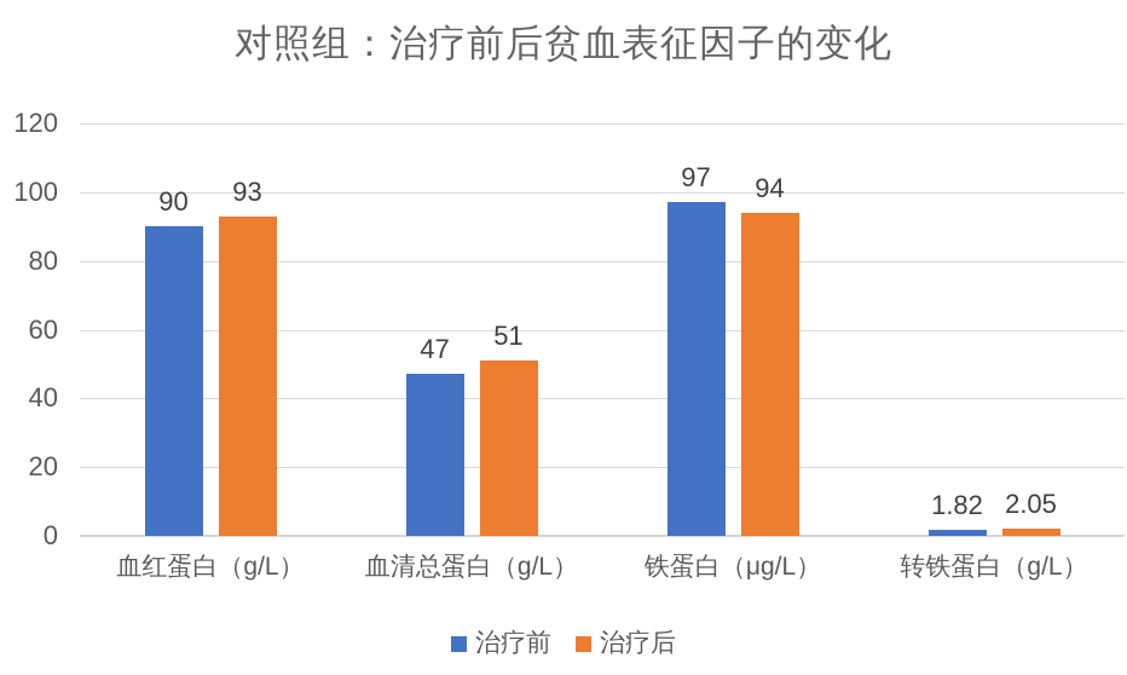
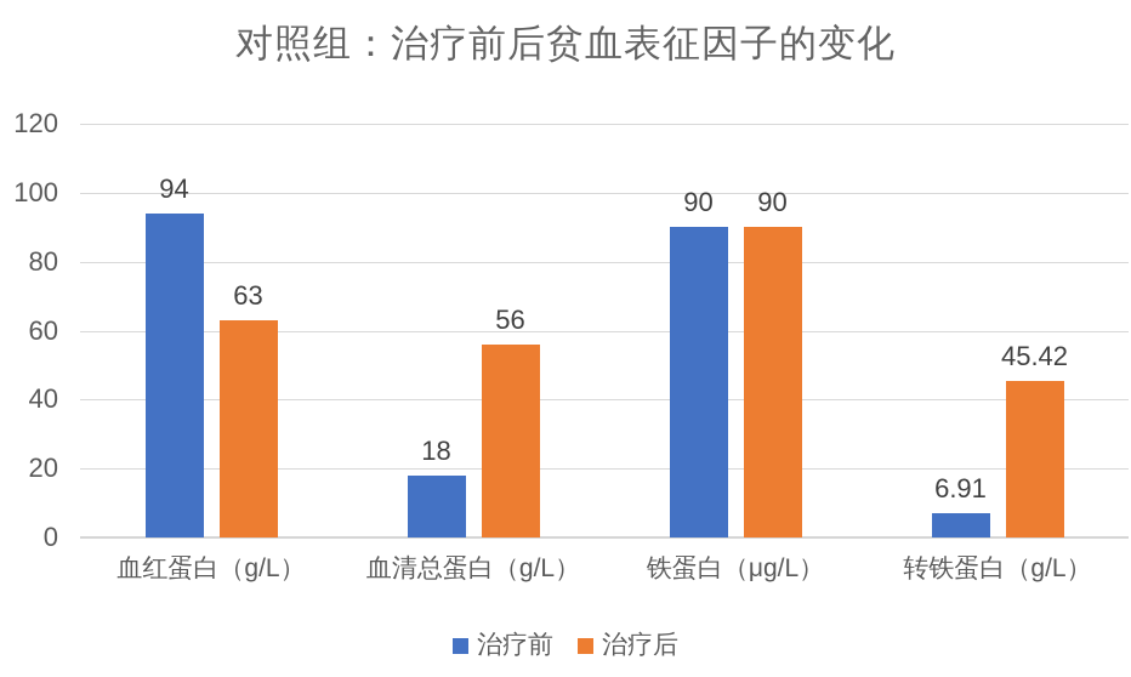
治疗前/血红蛋白（g/L）: 90 -> 94
治疗后/血红蛋白（g/L）: 93 -> 63
治疗前/血清总蛋白（g/L）: 47 -> 18
治疗后/血清总蛋白（g/L）: 51 -> 56
治疗前/铁蛋白（μg/L）: 97 -> 90
治疗后/铁蛋白（μg/L）: 94 -> 90
治疗前/转铁蛋白（g/L）: 1.82 -> 6.91
治疗后/转铁蛋白（g/L）: 2.05 -> 45.42
